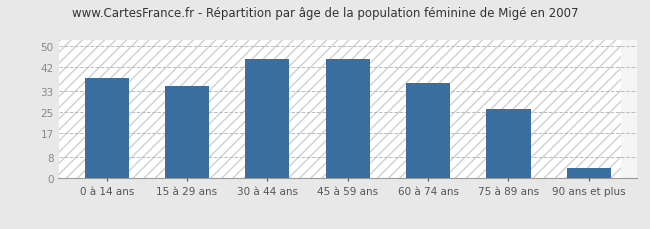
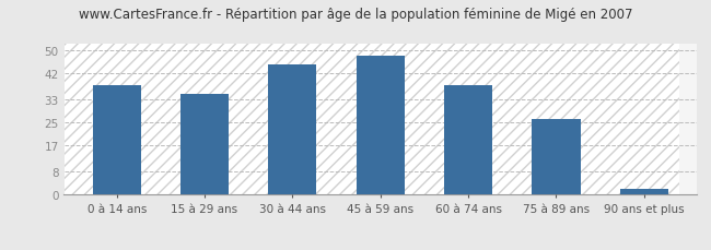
45 à 59 ans: 45 -> 48
60 à 74 ans: 36 -> 38
90 ans et plus: 4 -> 2
